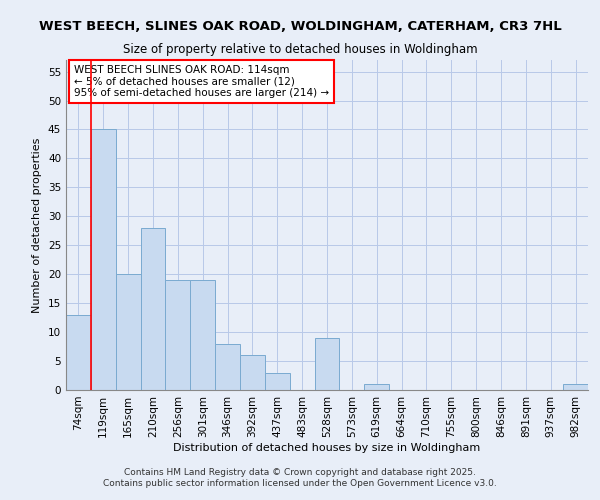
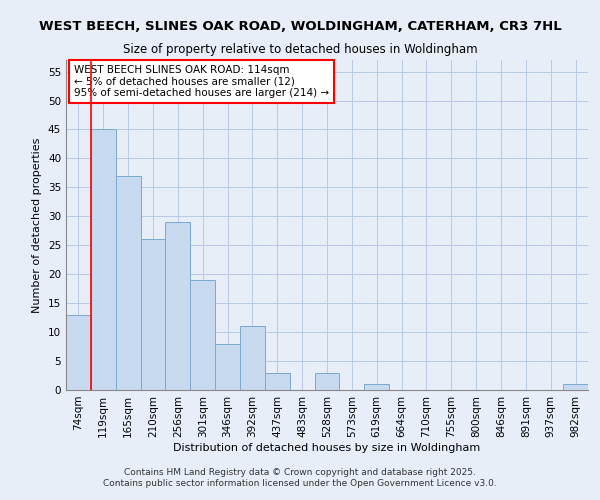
165sqm: 20 -> 37
210sqm: 28 -> 26
256sqm: 19 -> 29
392sqm: 6 -> 11
528sqm: 9 -> 3
